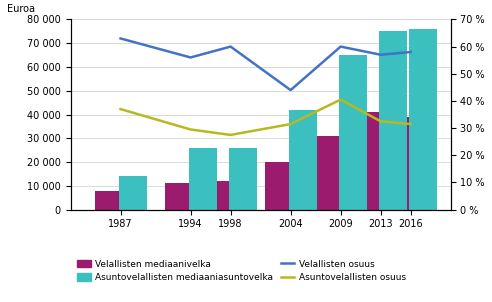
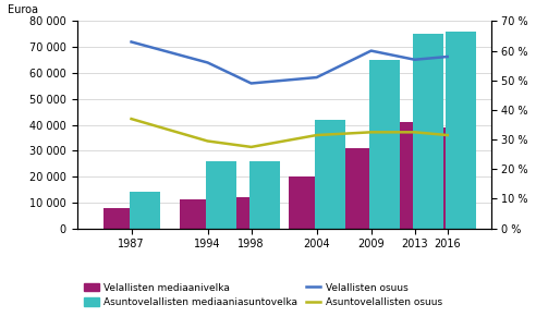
Velallisten osuus/1998: 60 % -> 49 %
Velallisten osuus/2004: 44 % -> 51 %
Asuntovelallisten osuus/2009: 40.5 % -> 32.5 %
